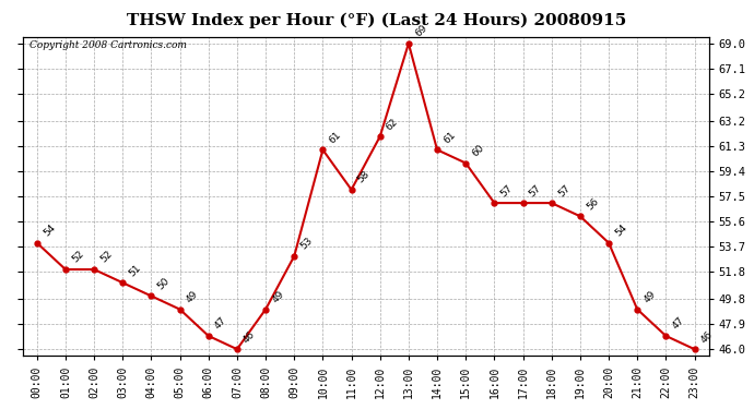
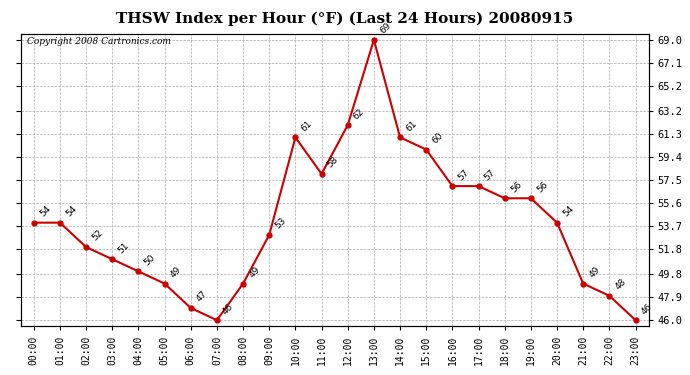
01:00: 52 -> 54
18:00: 57 -> 56
22:00: 47 -> 48
